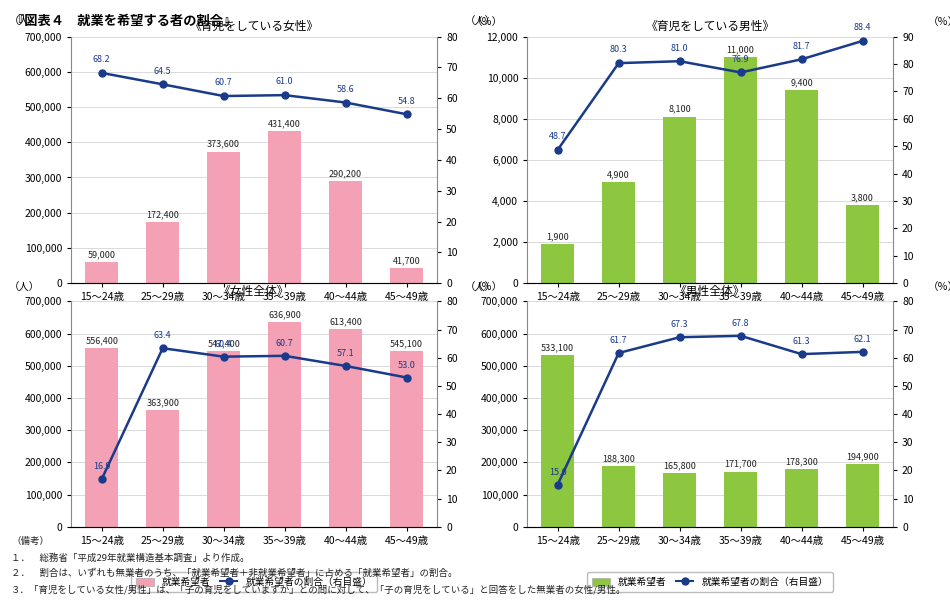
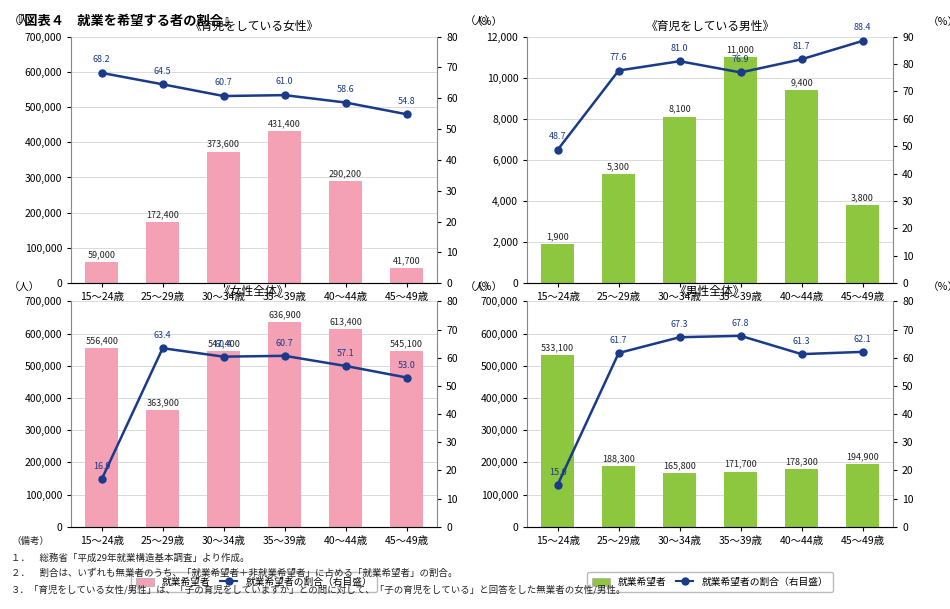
《育児をしている男性》/就業希望者/25～29歳: 4,900 -> 5,300
《育児をしている男性》/就業希望者の割合（右目盛）/25～29歳: 80.3 -> 77.6
